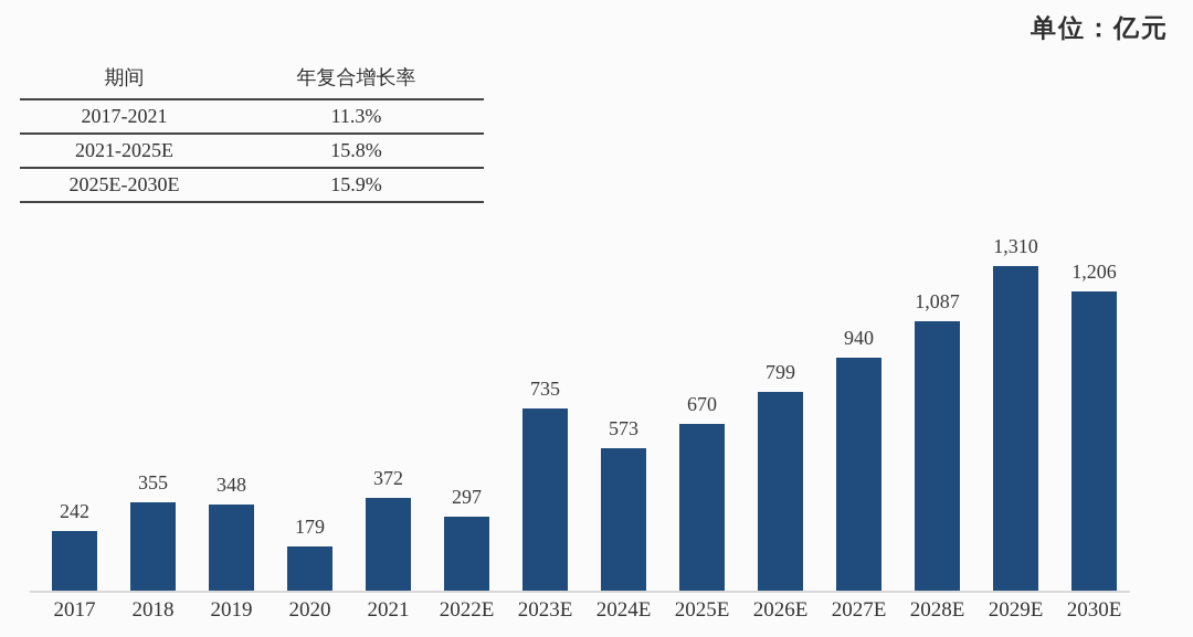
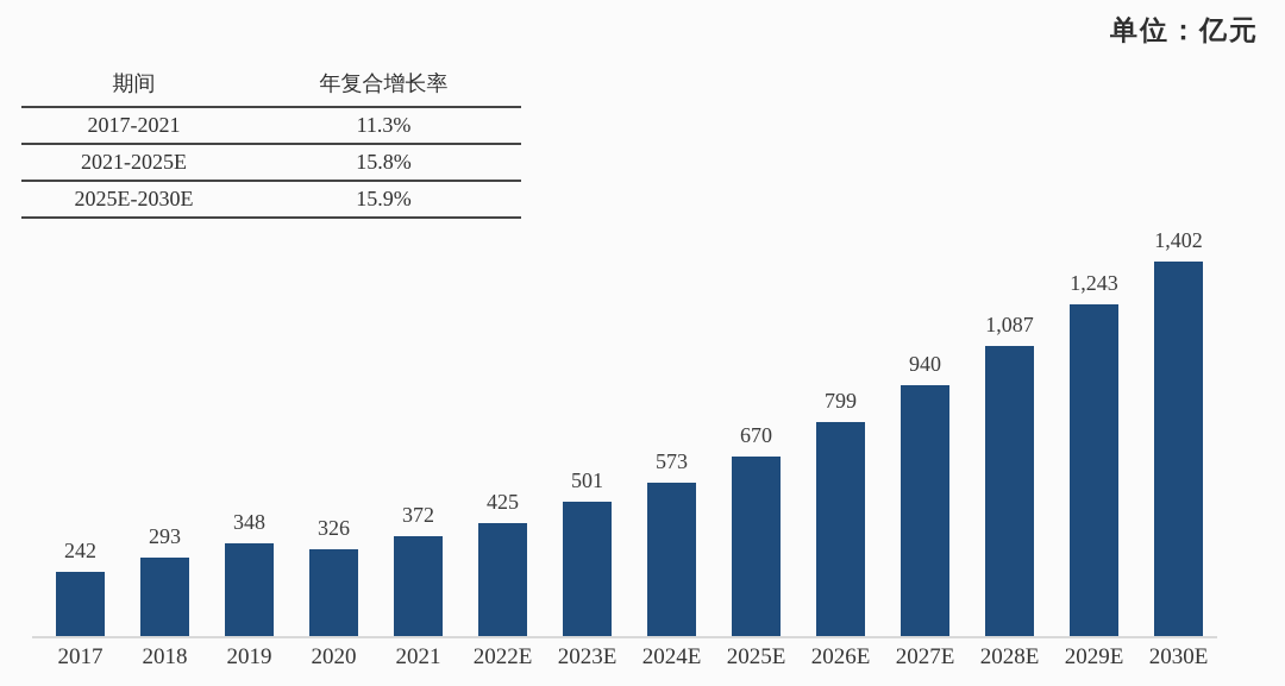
2018: 355 -> 293
2020: 179 -> 326
2022E: 297 -> 425
2023E: 735 -> 501
2029E: 1,310 -> 1,243
2030E: 1,206 -> 1,402
